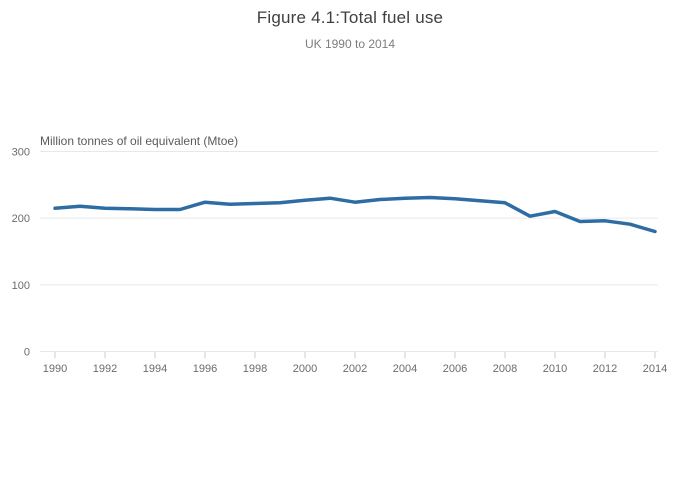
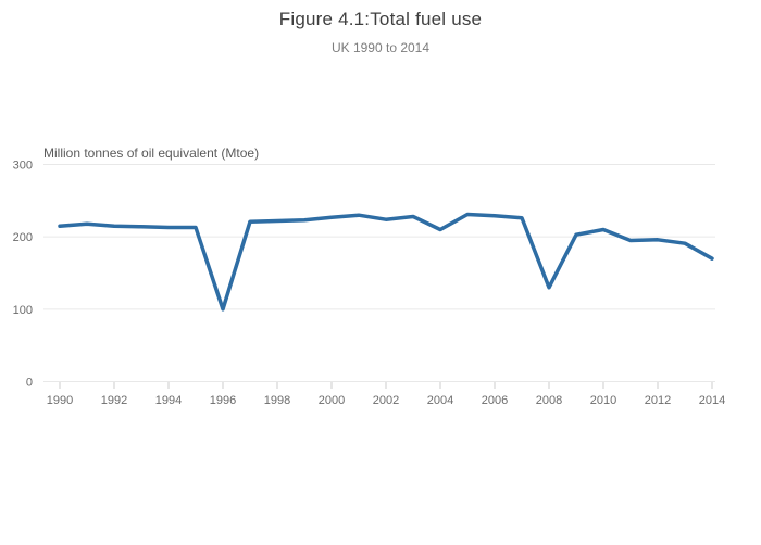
1996: 220 -> 100
2004: 230 -> 210
2008: 220 -> 130
2014: 180 -> 170
